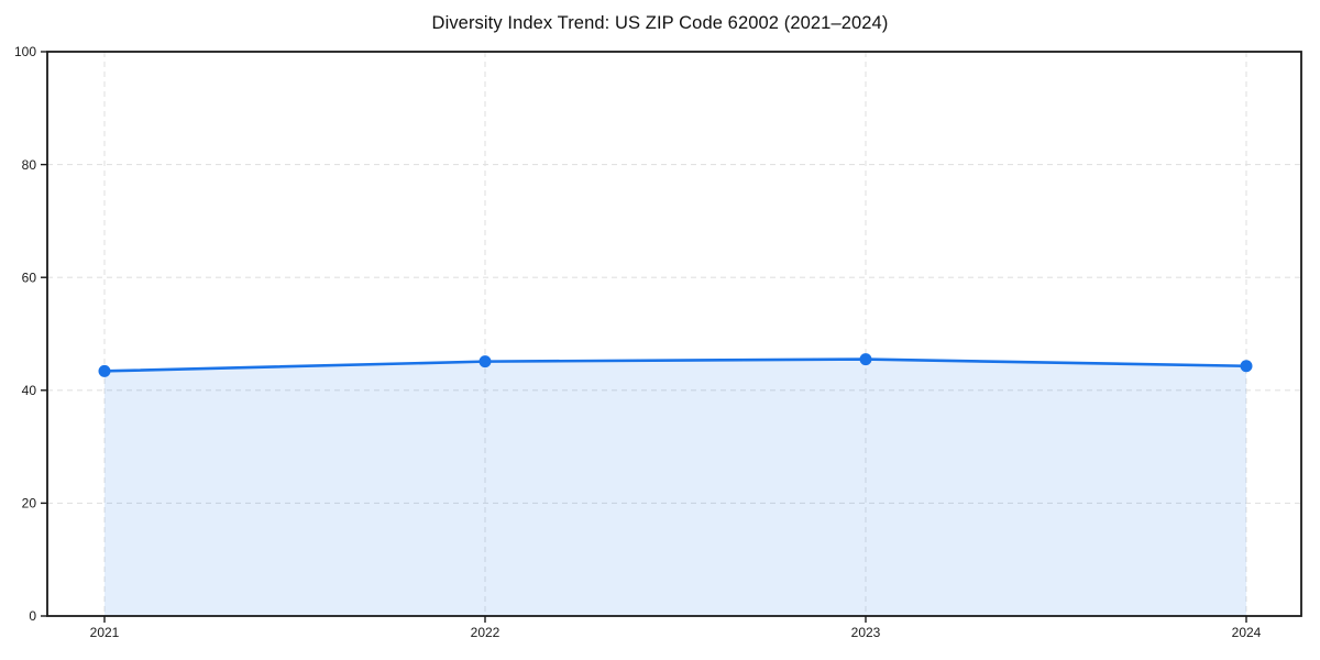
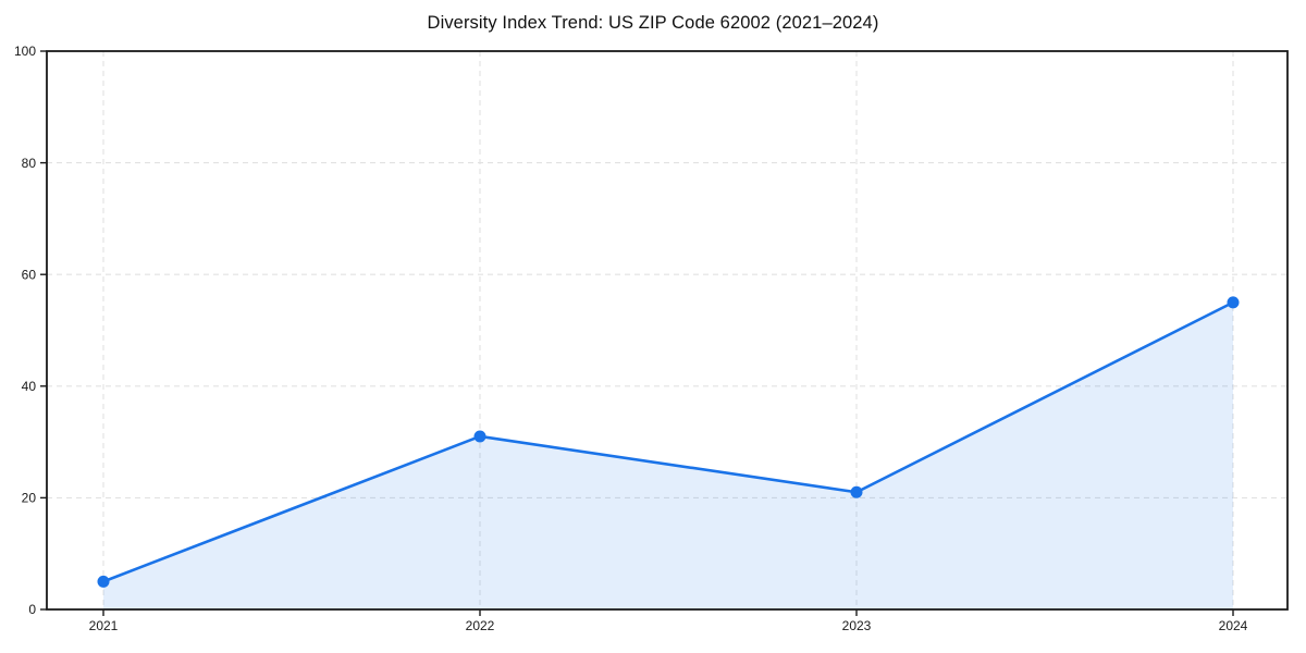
2021: 43 -> 5
2022: 45 -> 31
2023: 46 -> 21
2024: 44 -> 55
